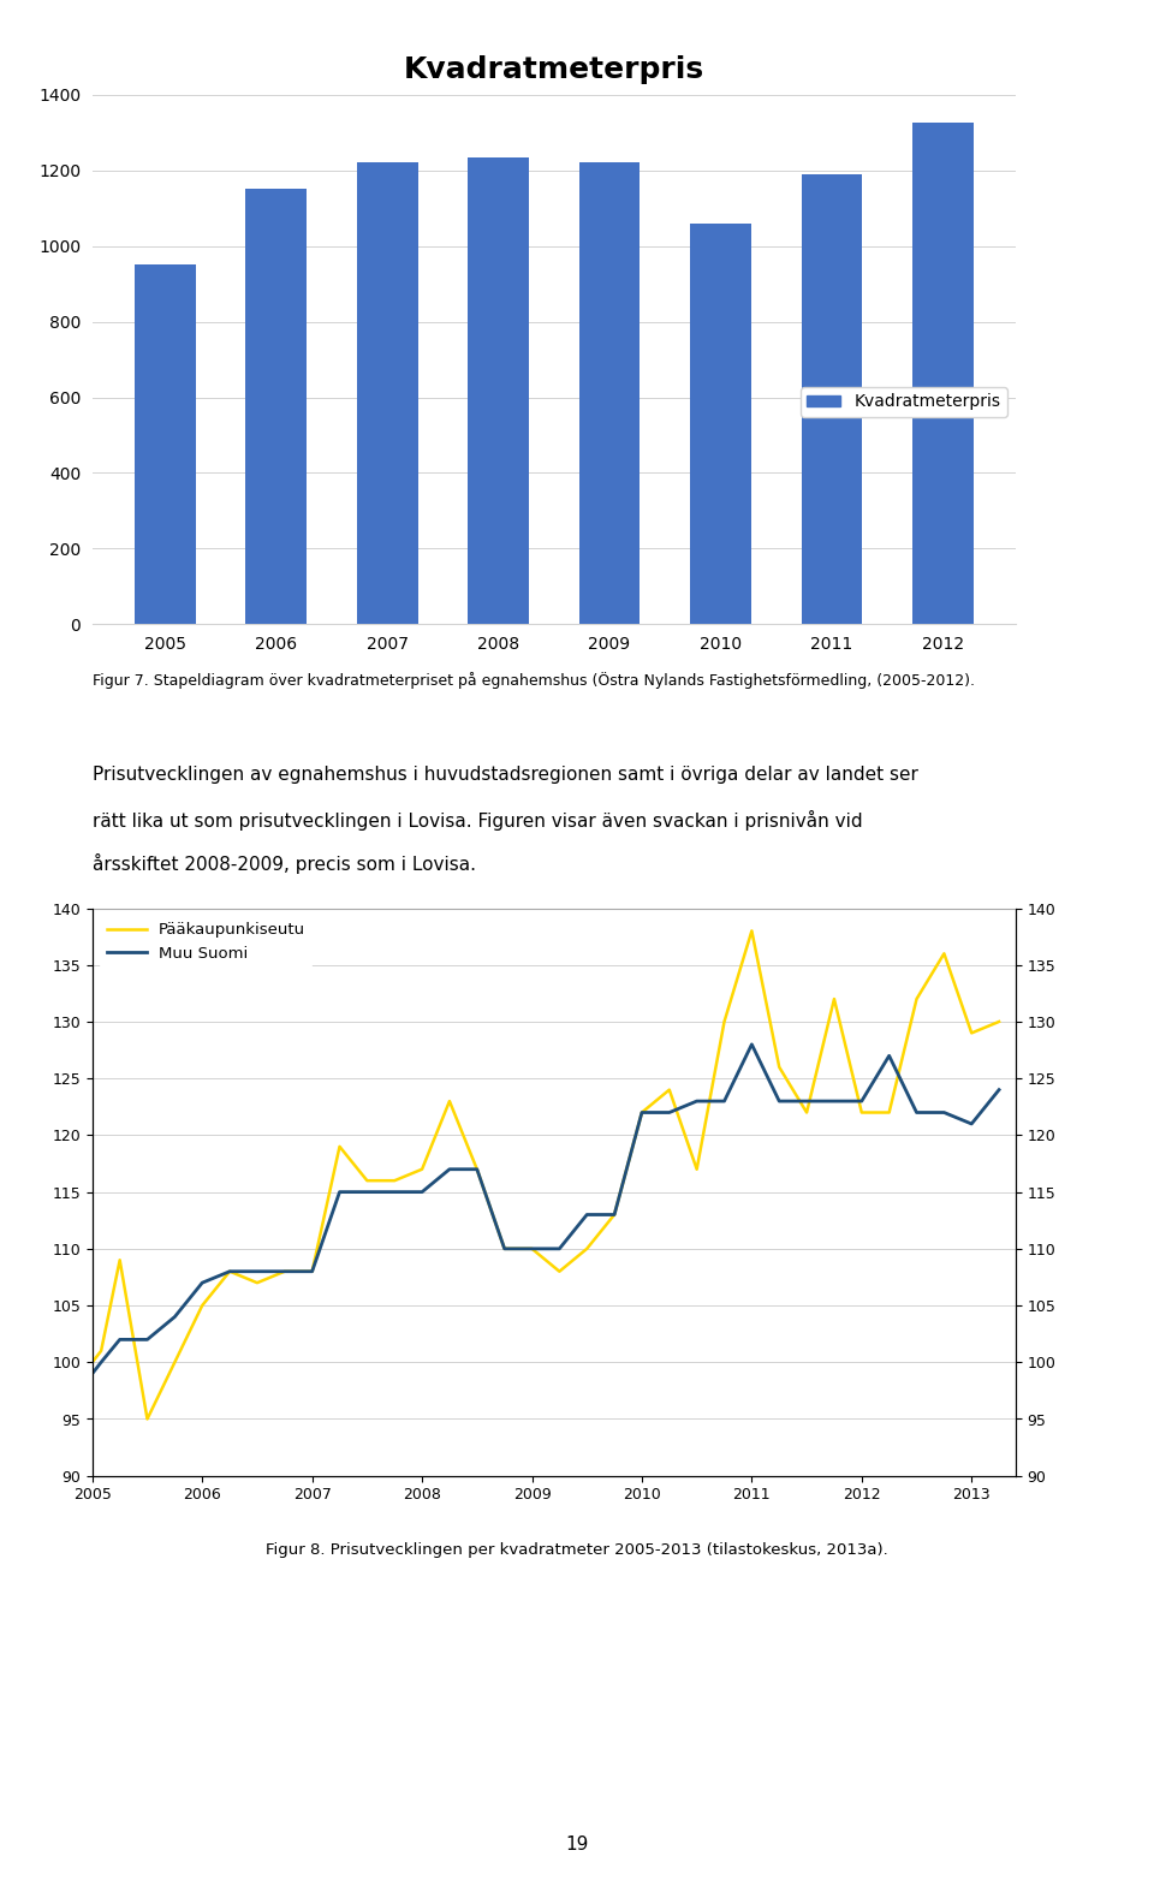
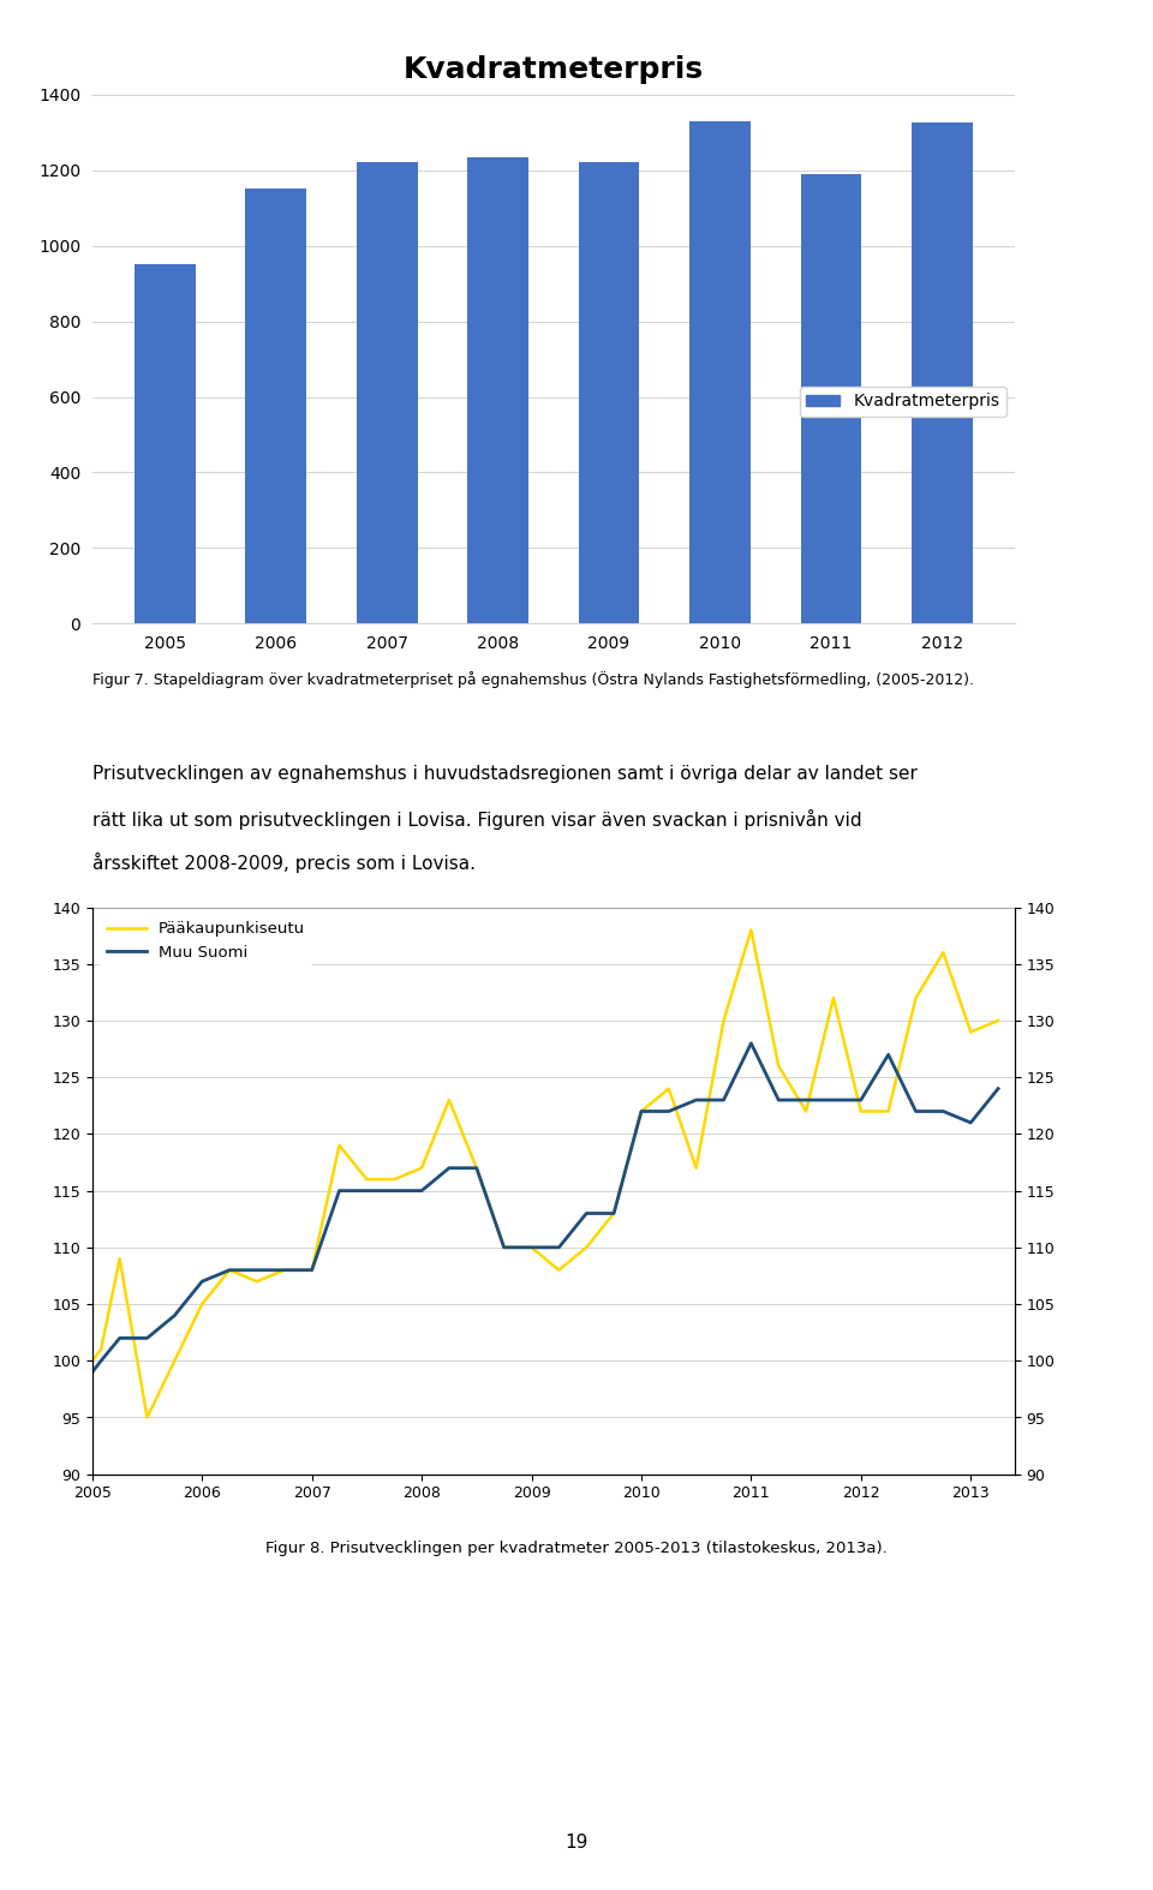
Kvadratmeterpris/2010: 1060 -> 1330
